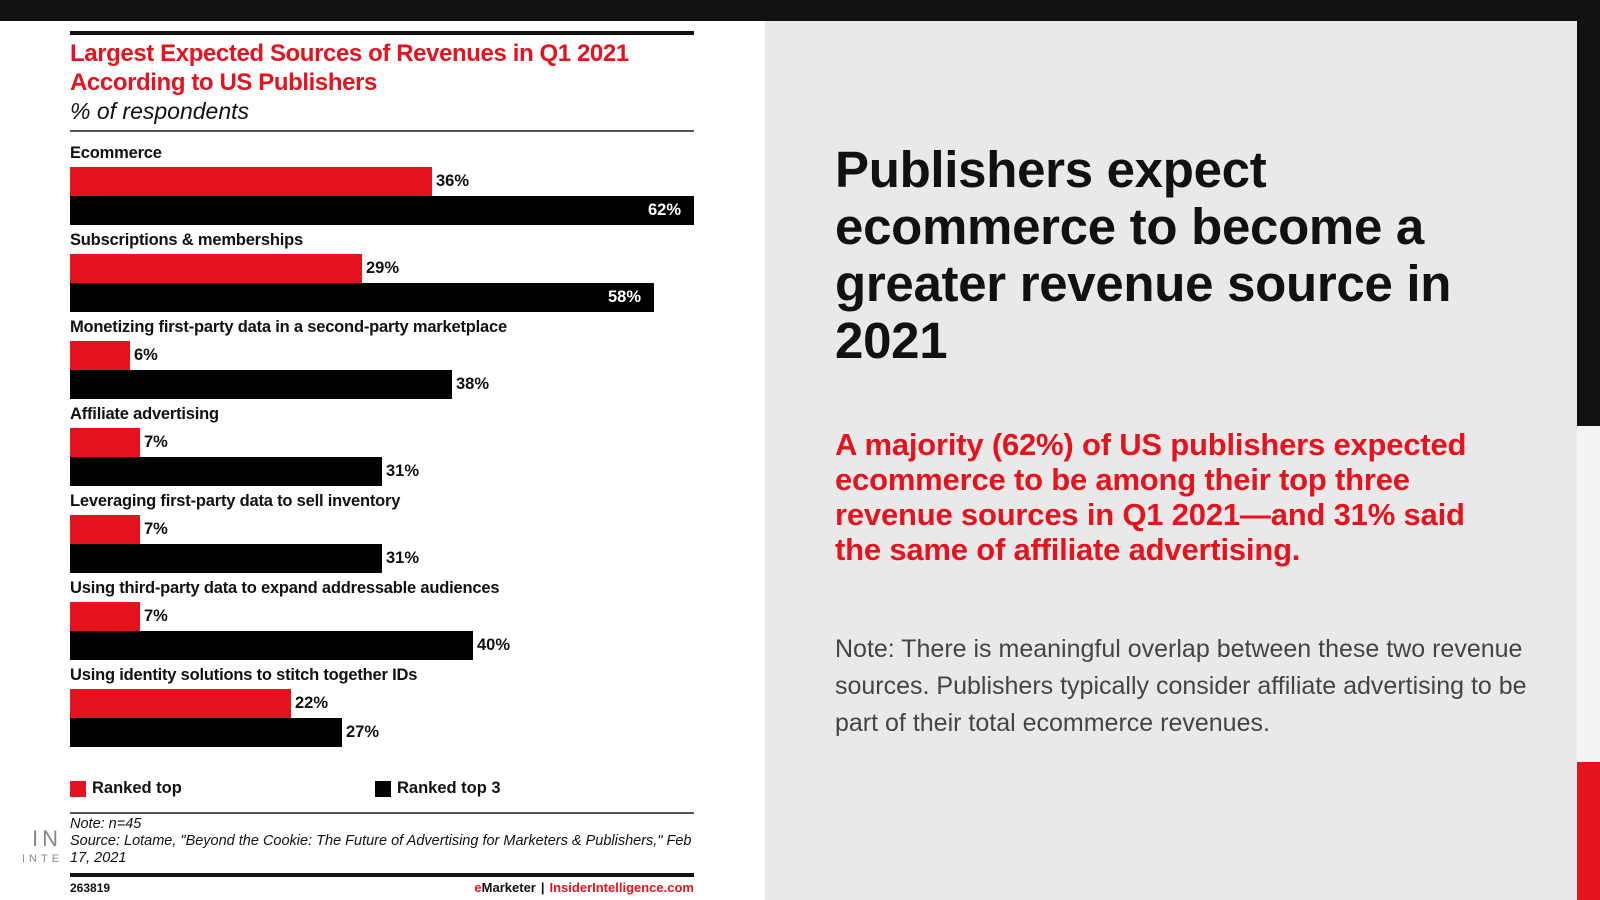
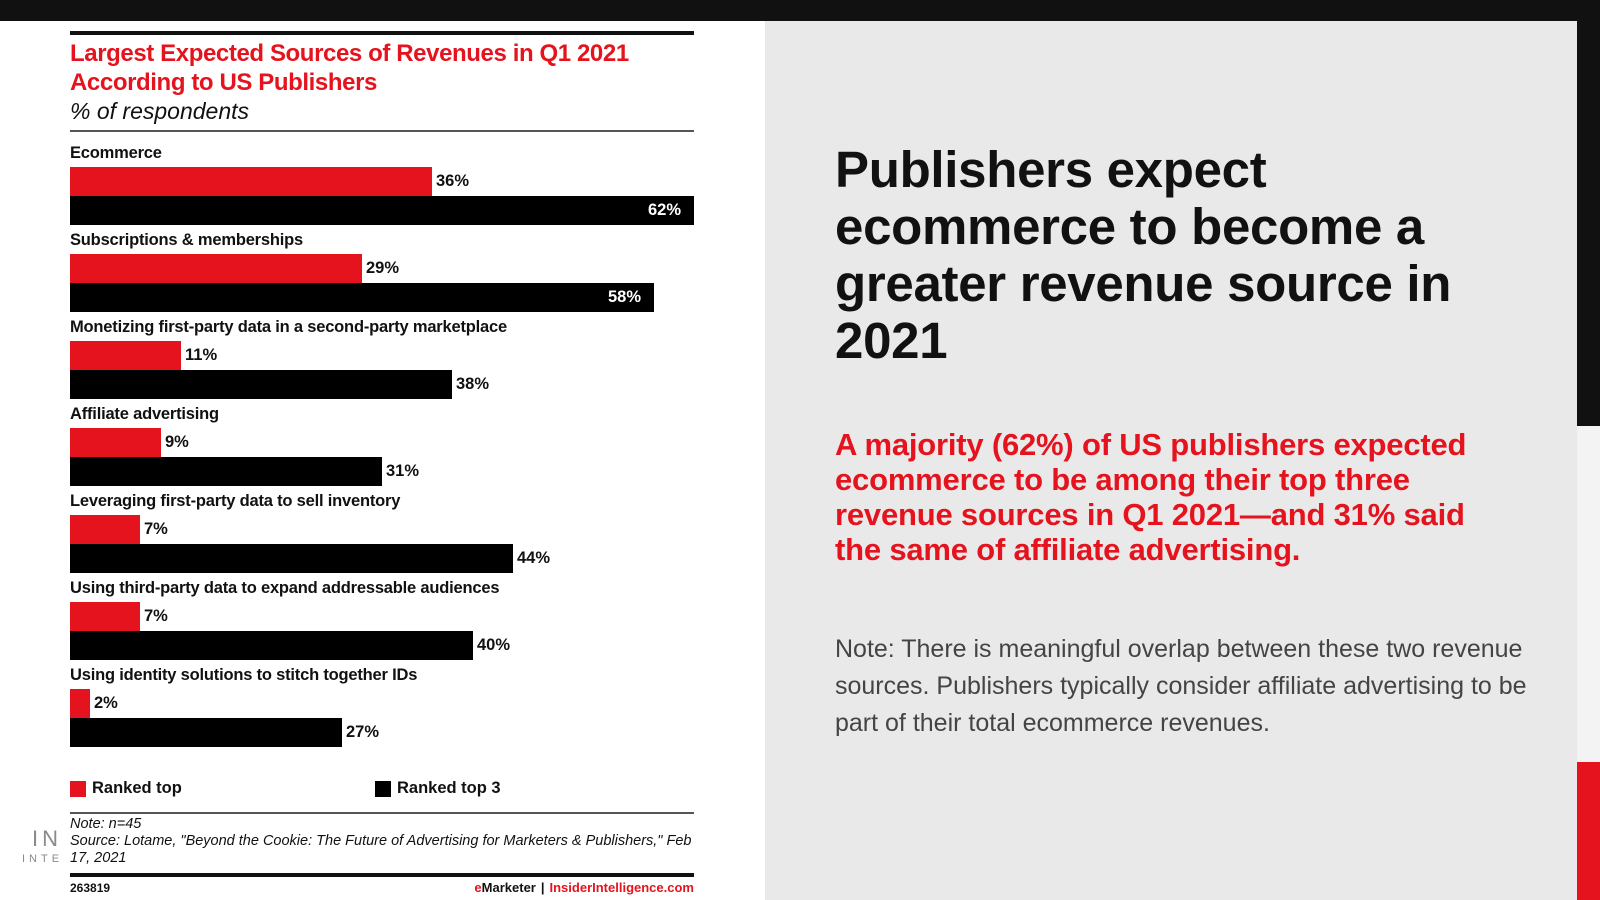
Ranked top/Monetizing first-party data in a second-party marketplace: 6% -> 11%
Ranked top/Affiliate advertising: 7% -> 9%
Ranked top 3/Leveraging first-party data to sell inventory: 31% -> 44%
Ranked top/Using identity solutions to stitch together IDs: 22% -> 2%
